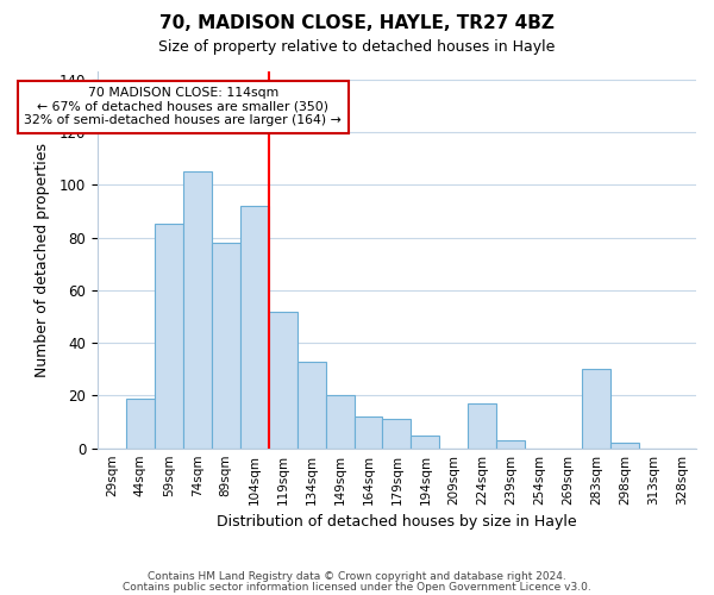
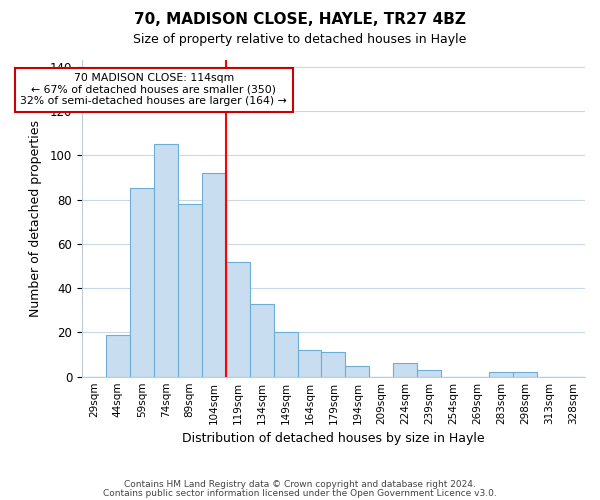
224sqm: 17 -> 6
283sqm: 30 -> 2
